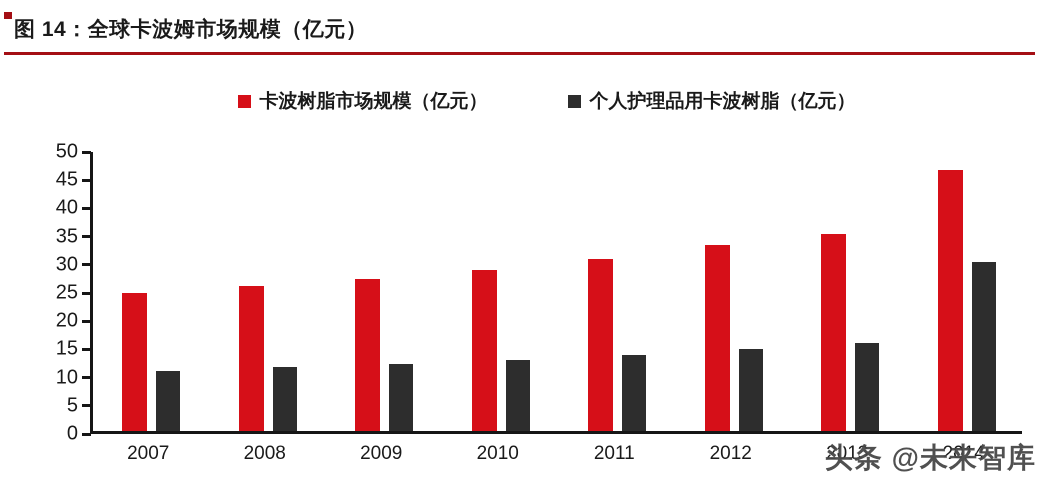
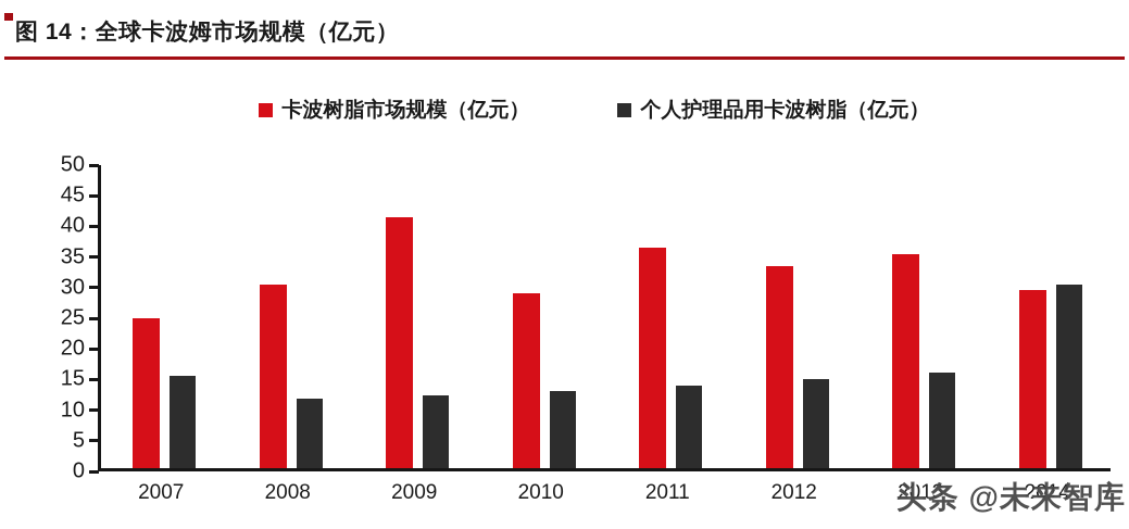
个人护理品用卡波树脂（亿元）/2007: 11 -> 15
卡波树脂市场规模（亿元）/2008: 26 -> 30
卡波树脂市场规模（亿元）/2009: 27 -> 41
卡波树脂市场规模（亿元）/2011: 30 -> 36
卡波树脂市场规模（亿元）/2014: 46 -> 29
